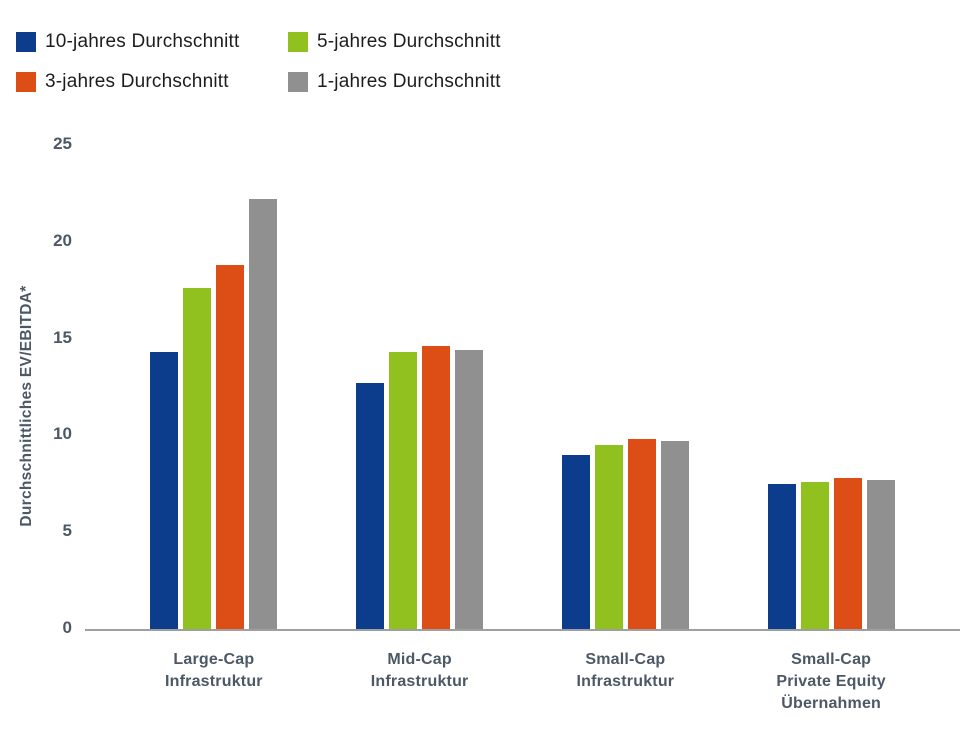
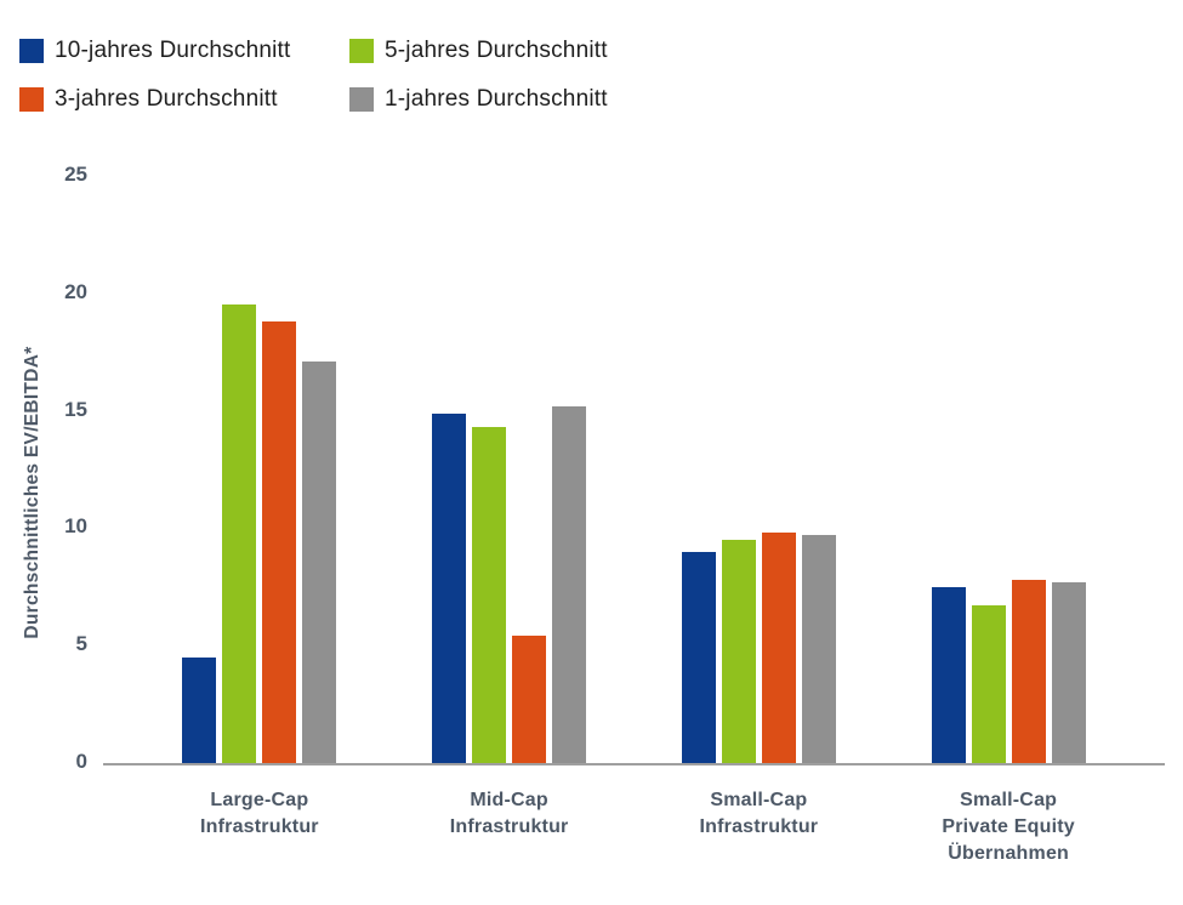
10-jahres Durchschnitt/Large-Cap Infrastruktur: 14.3 -> 4.5
5-jahres Durchschnitt/Large-Cap Infrastruktur: 17.6 -> 19.5
1-jahres Durchschnitt/Large-Cap Infrastruktur: 22.2 -> 17.1
10-jahres Durchschnitt/Mid-Cap Infrastruktur: 12.7 -> 14.9
3-jahres Durchschnitt/Mid-Cap Infrastruktur: 14.6 -> 5.4
1-jahres Durchschnitt/Mid-Cap Infrastruktur: 14.4 -> 15.2
5-jahres Durchschnitt/Small-Cap Private Equity Übernahmen: 7.6 -> 6.7
